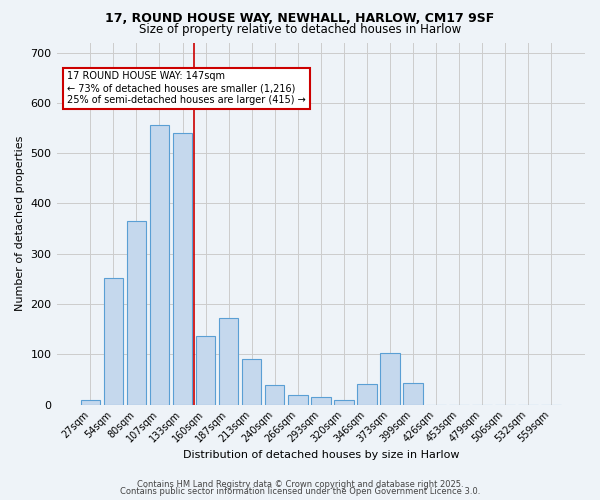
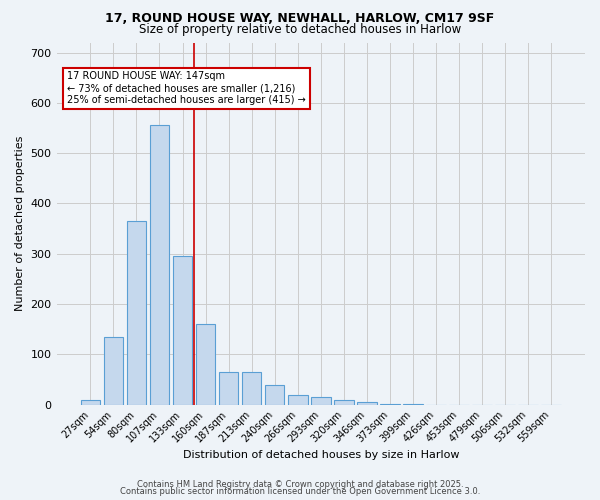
54sqm: 252 -> 135
133sqm: 540 -> 295
160sqm: 136 -> 160
187sqm: 172 -> 65
213sqm: 90 -> 65
346sqm: 42 -> 5
373sqm: 102 -> 2
399sqm: 44 -> 1
